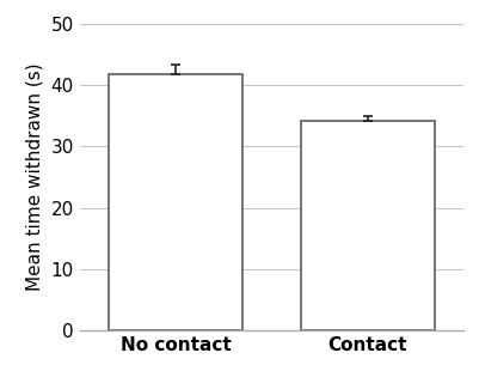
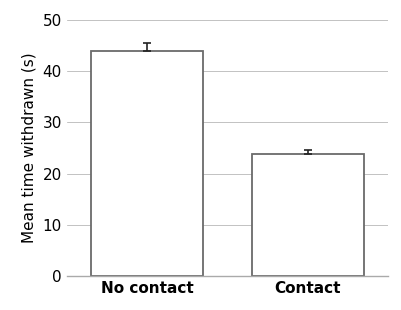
No contact: 41.8 -> 44.0
Contact: 34.2 -> 23.8
